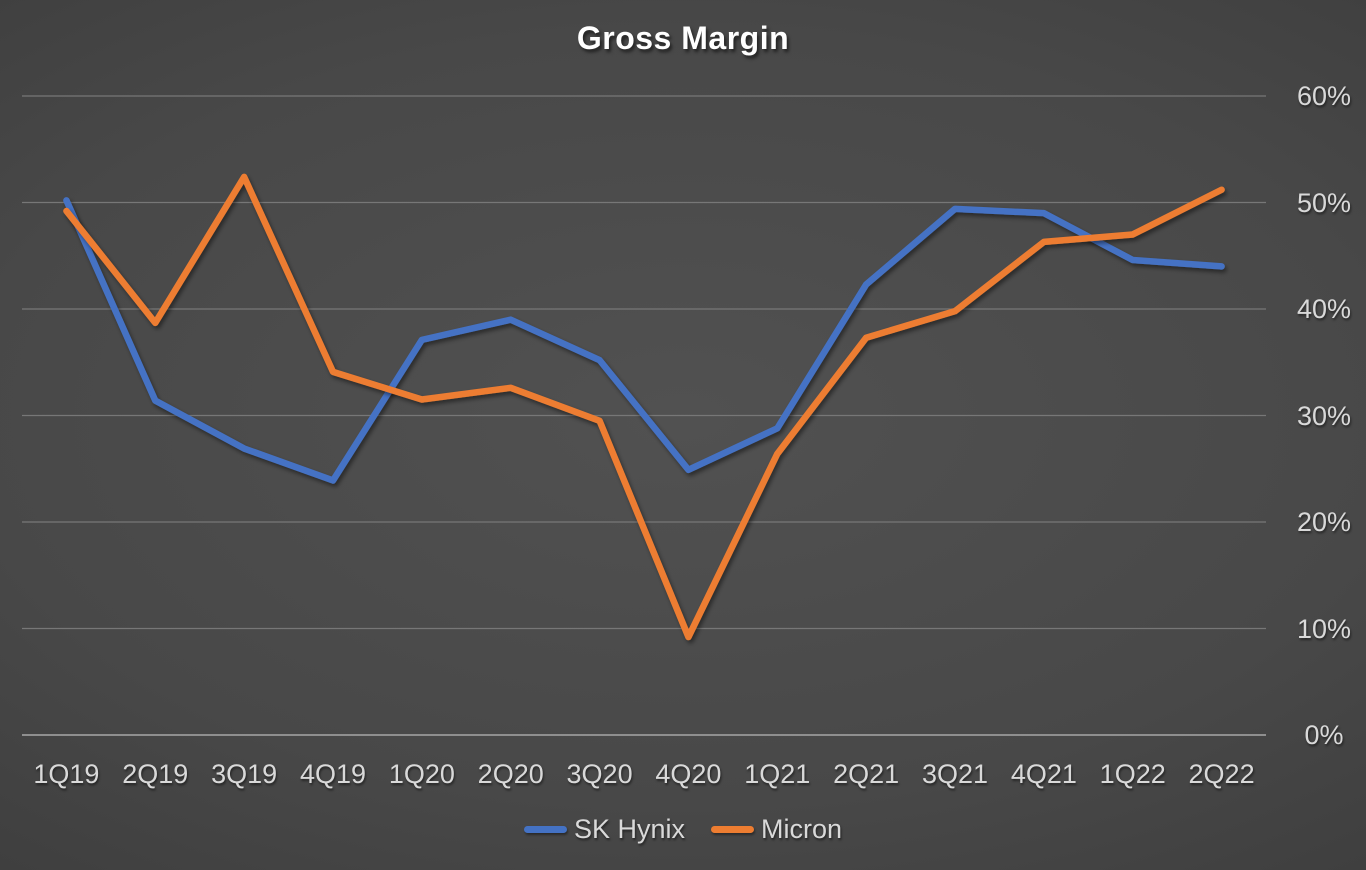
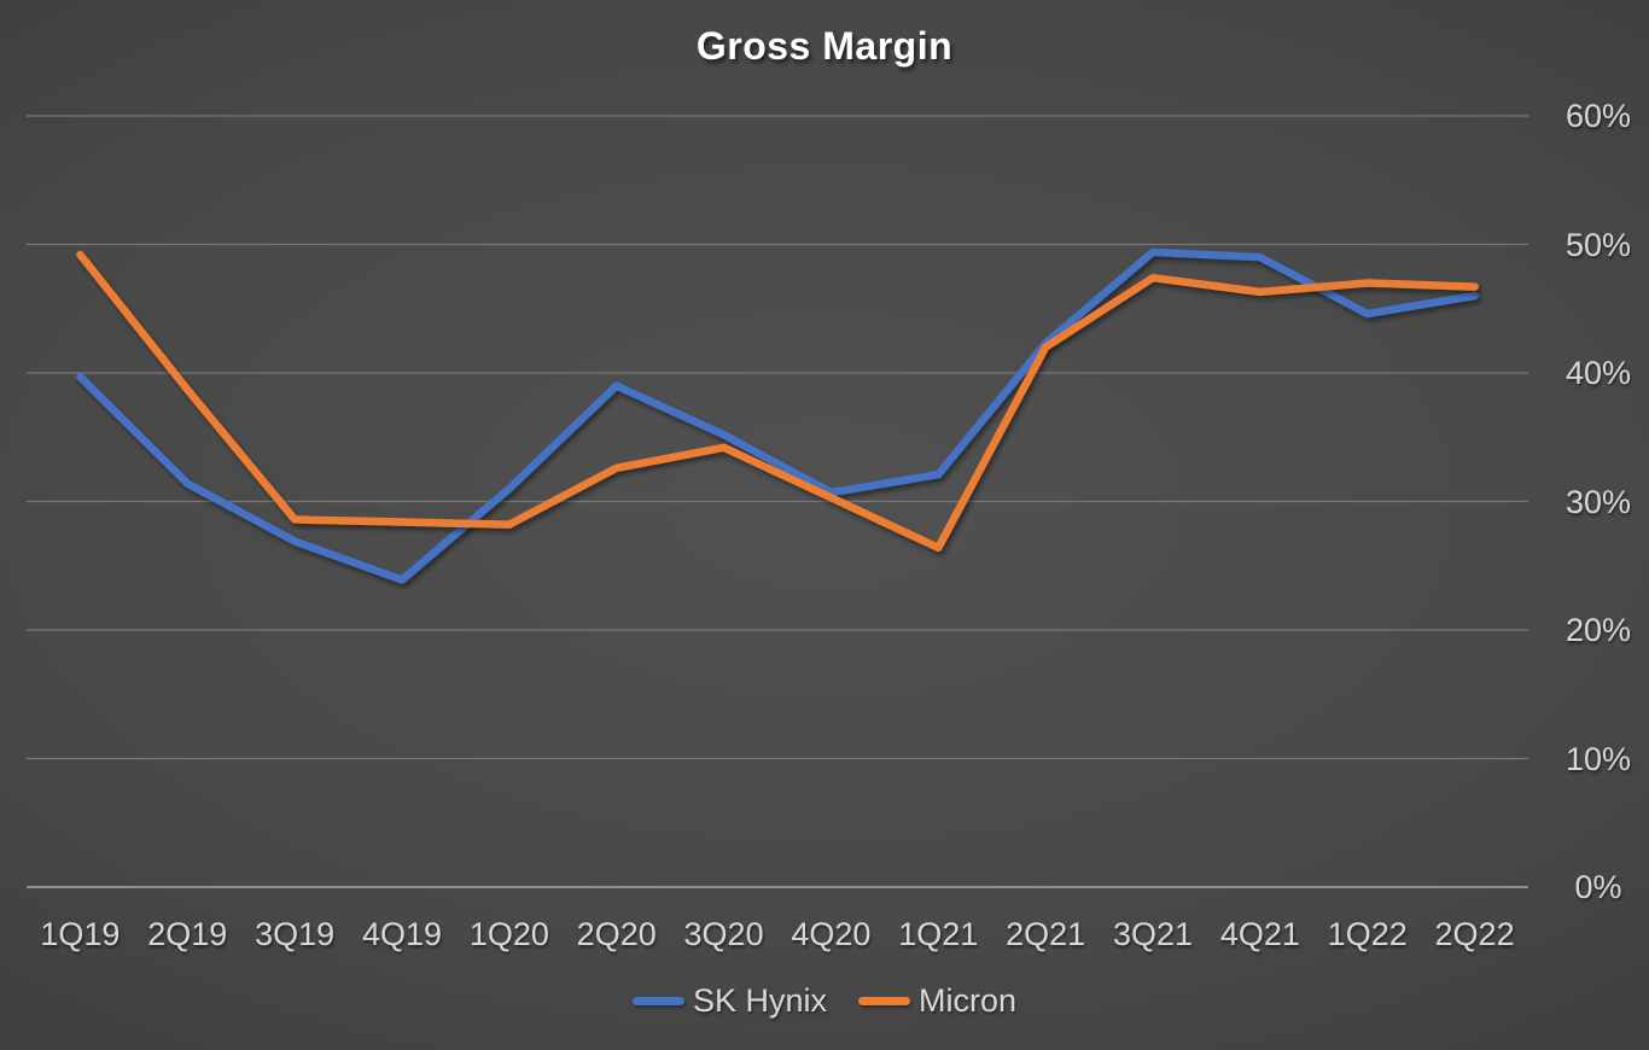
SK Hynix/1Q19: 50.2% -> 39.7%
Micron/3Q19: 52.4% -> 28.6%
Micron/4Q19: 34.1% -> 28.4%
SK Hynix/1Q20: 37.1% -> 31.0%
Micron/1Q20: 31.5% -> 28.2%
Micron/3Q20: 29.5% -> 34.2%
SK Hynix/4Q20: 24.9% -> 30.7%
Micron/4Q20: 9.2% -> 30.3%
SK Hynix/1Q21: 28.8% -> 32.1%
Micron/2Q21: 37.3% -> 42.0%
Micron/3Q21: 39.8% -> 47.4%
SK Hynix/2Q22: 44.0% -> 46.0%
Micron/2Q22: 51.2% -> 46.7%
